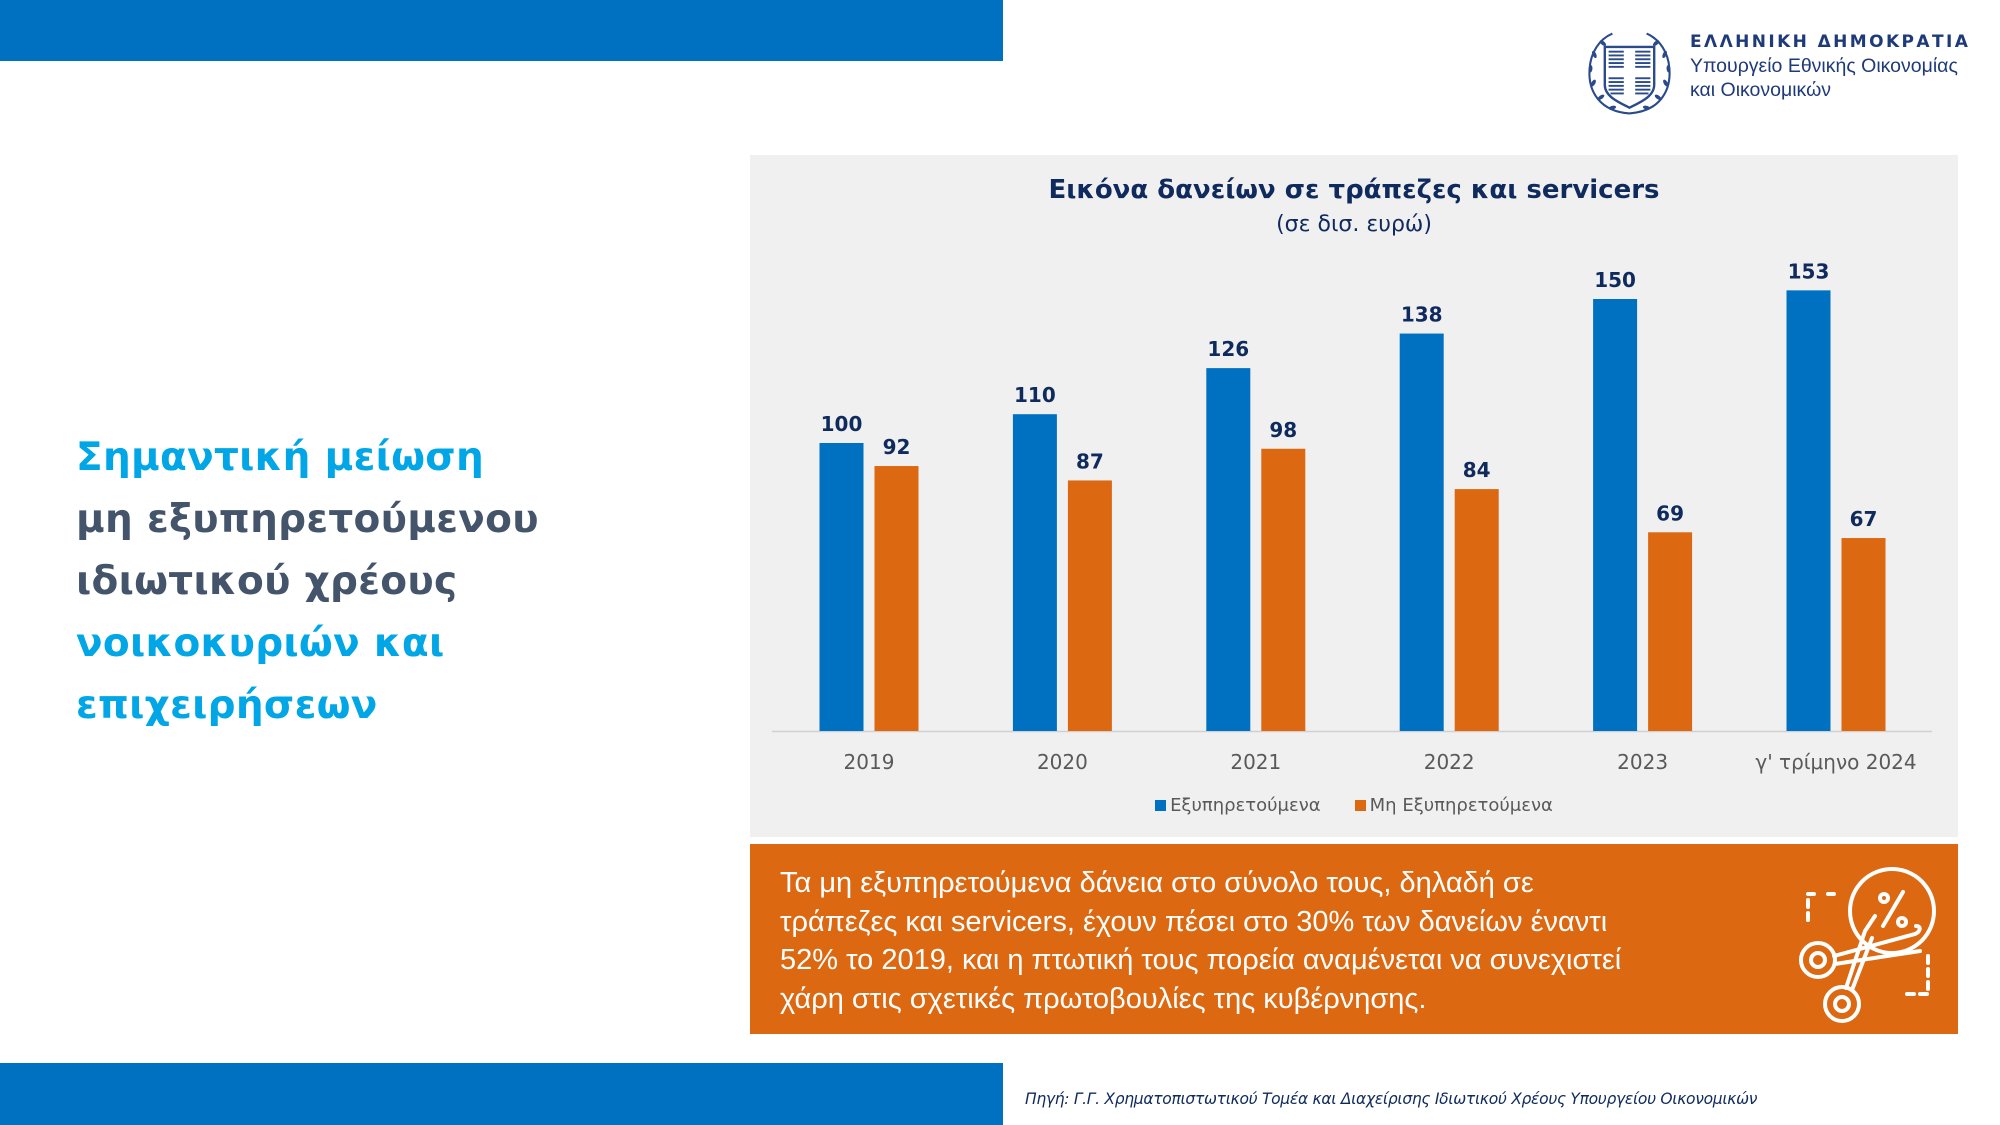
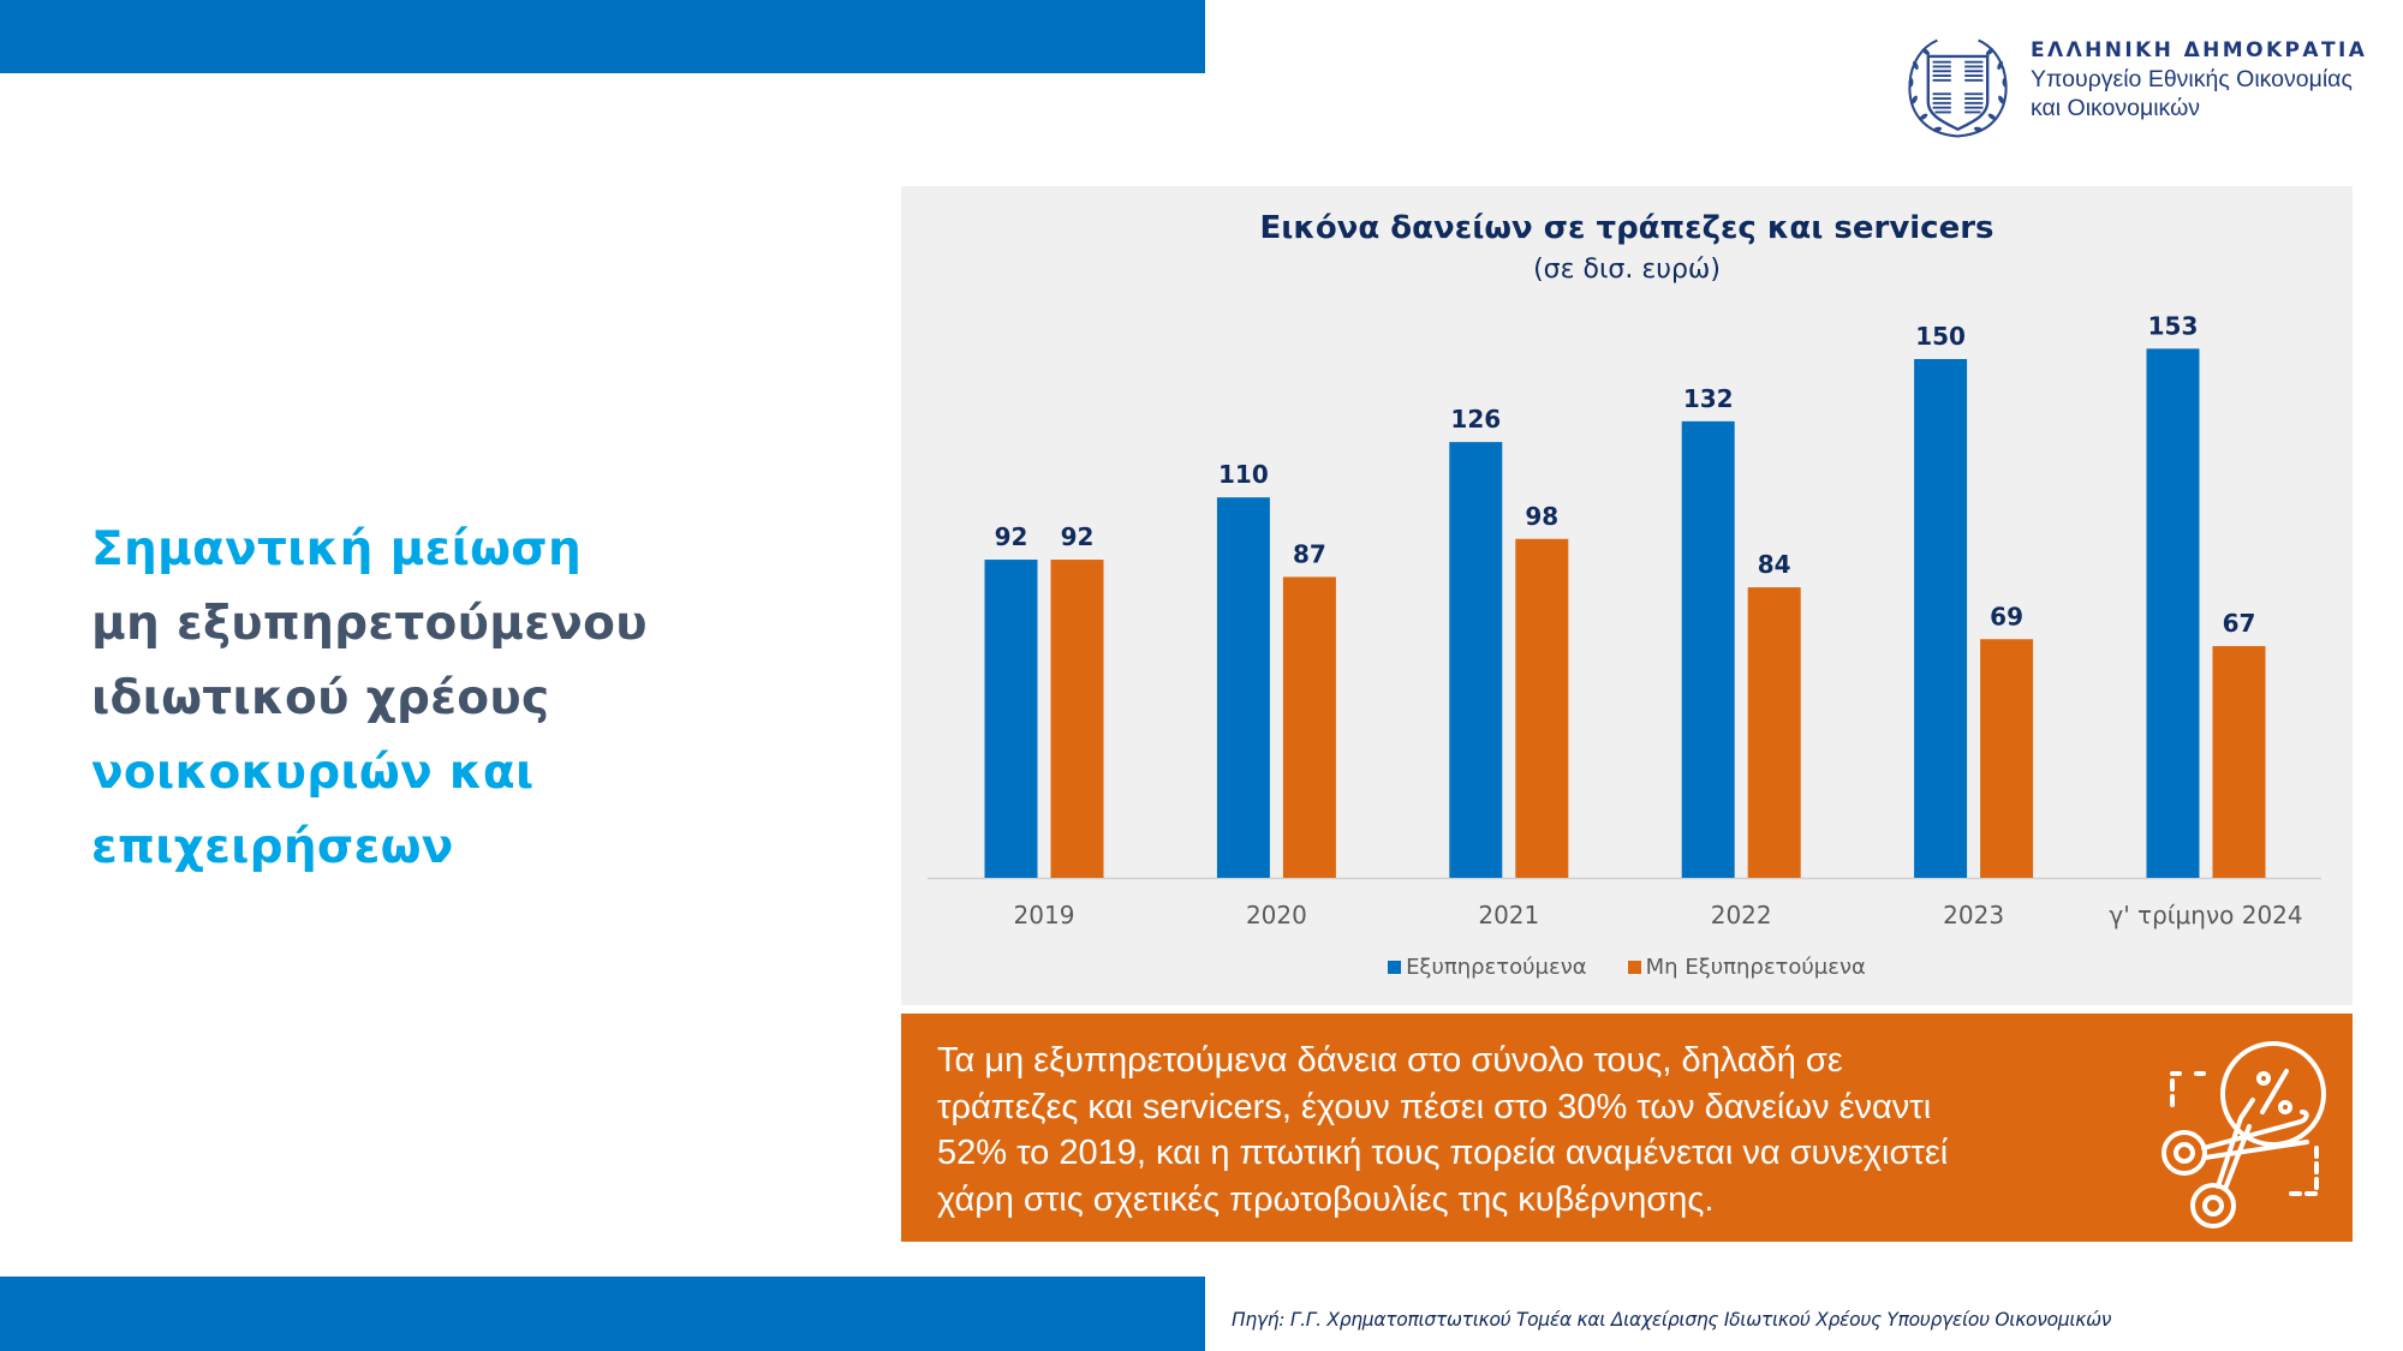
Εξυπηρετούμενα/2019: 100 -> 92
Εξυπηρετούμενα/2022: 138 -> 132
